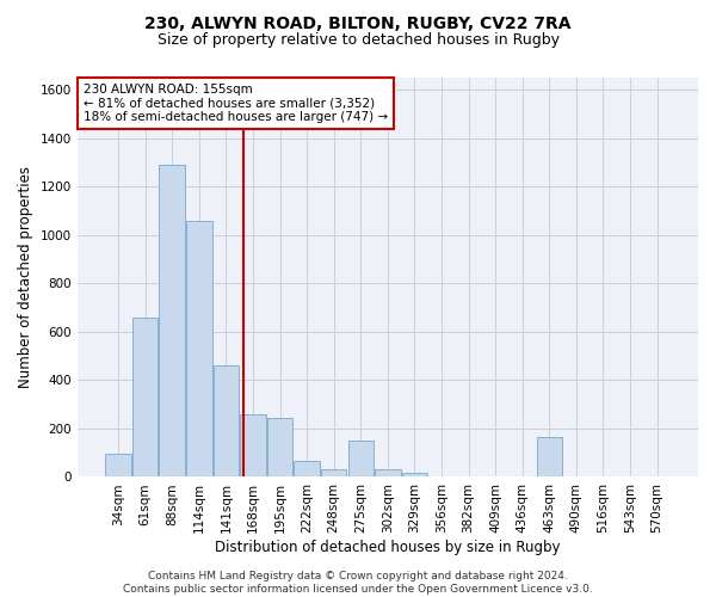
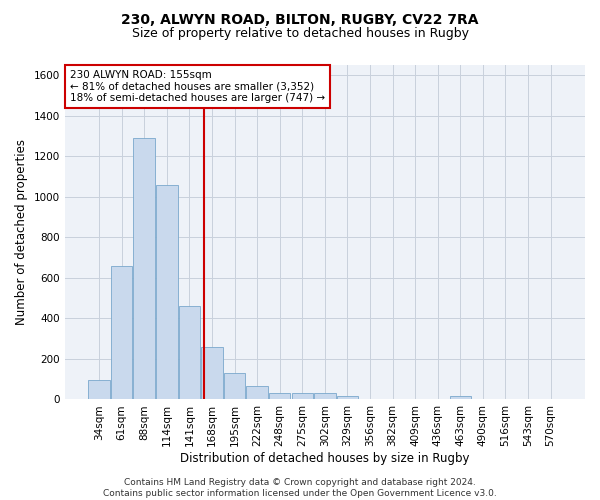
195sqm: 245 -> 130
275sqm: 150 -> 30
463sqm: 165 -> 15
